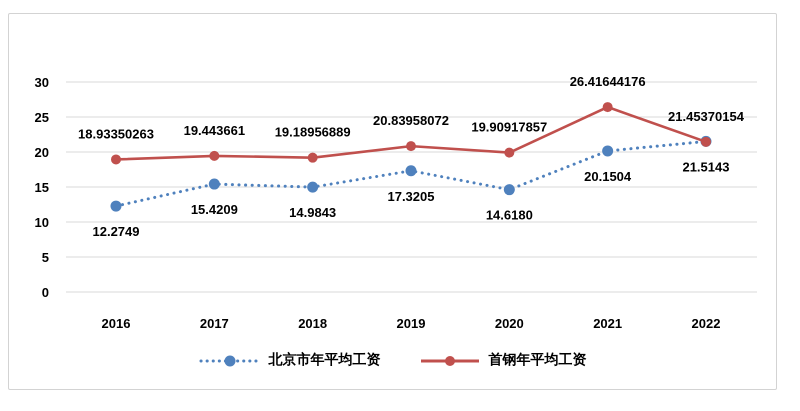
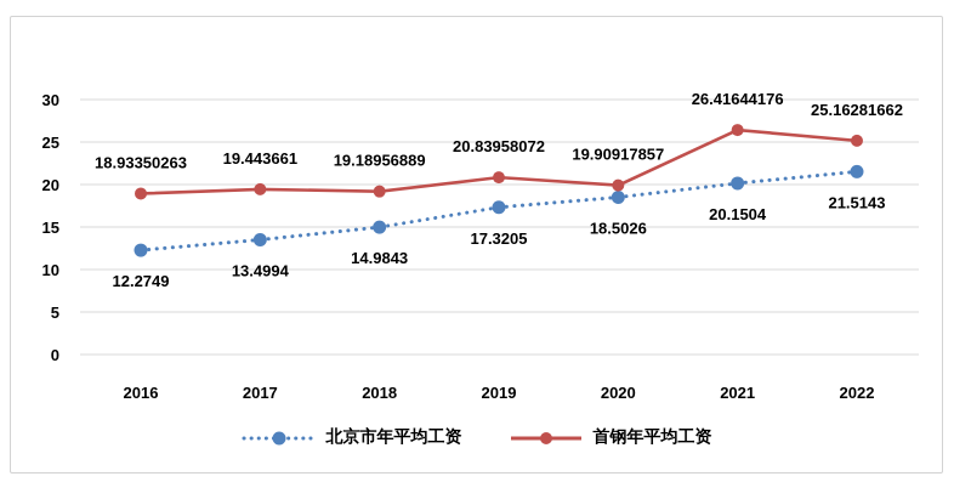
北京市年平均工资/2017: 15.4209 -> 13.4994
北京市年平均工资/2020: 14.6180 -> 18.5026
首钢年平均工资/2022: 21.45370154 -> 25.16281662
